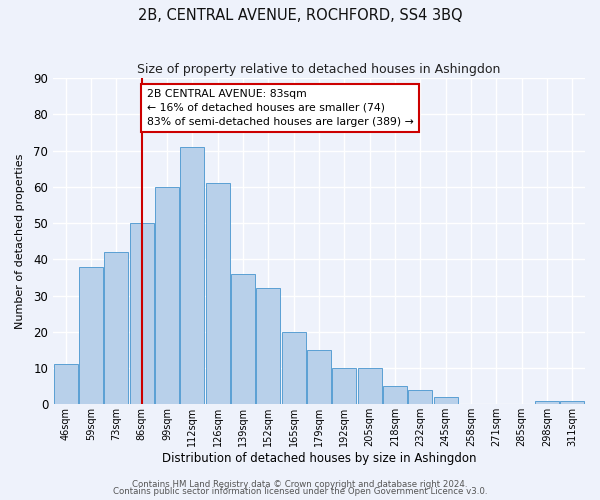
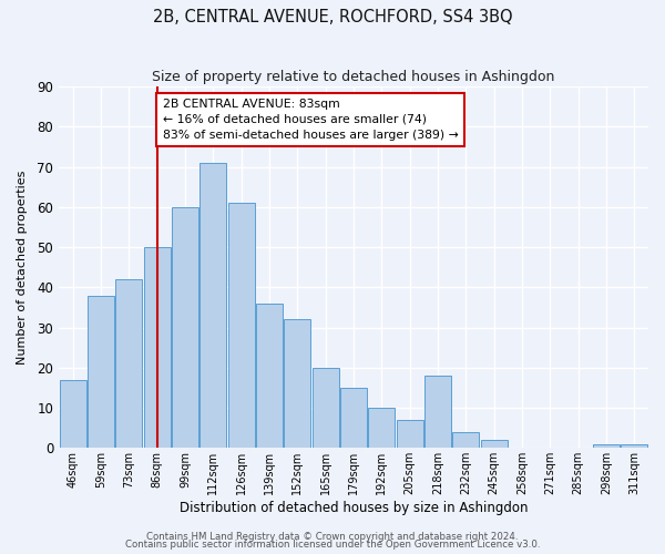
46sqm: 11 -> 17
205sqm: 10 -> 7
218sqm: 5 -> 18
